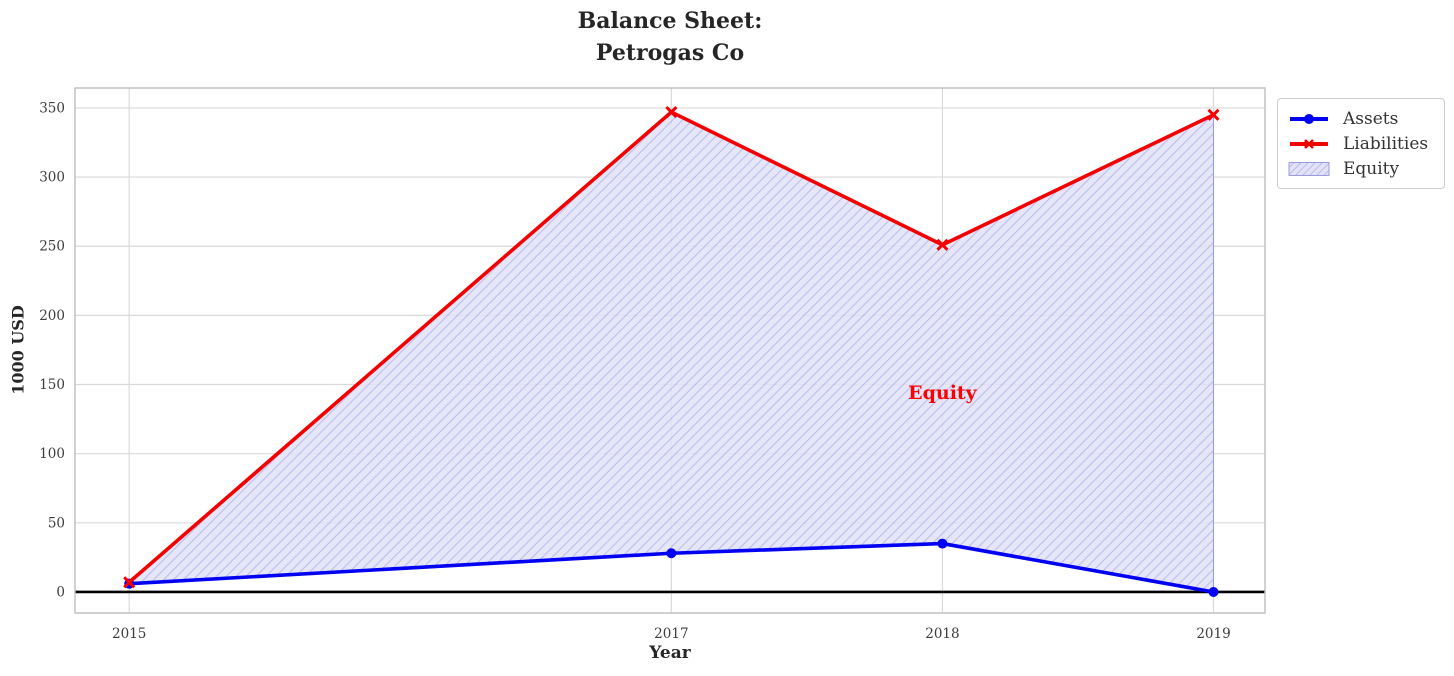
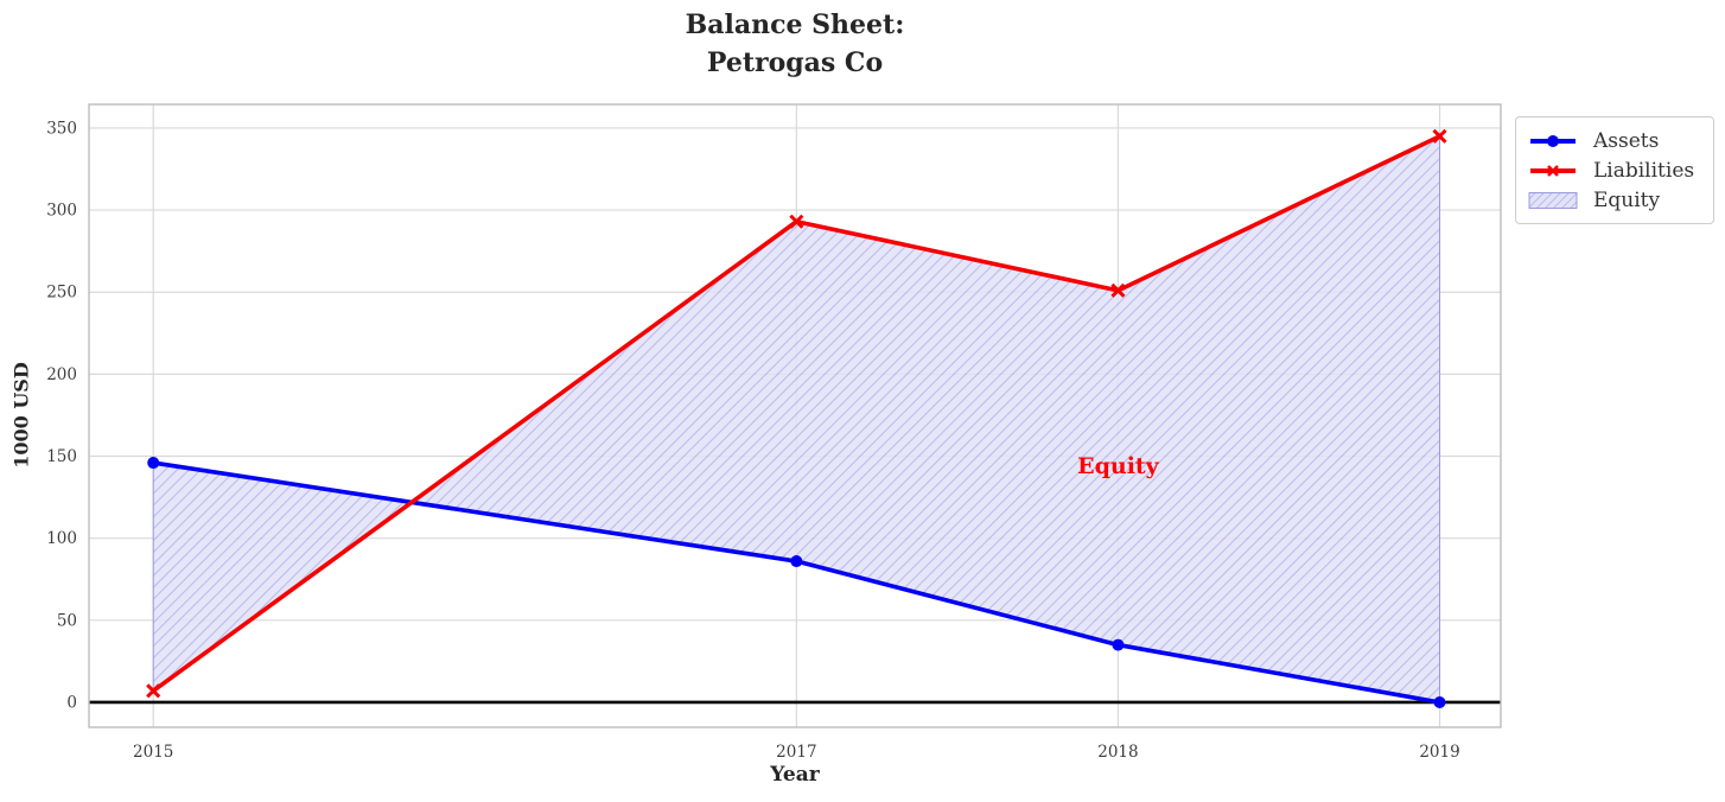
Assets/2015: 6 -> 146
Assets/2017: 28 -> 86
Liabilities/2017: 347 -> 293
